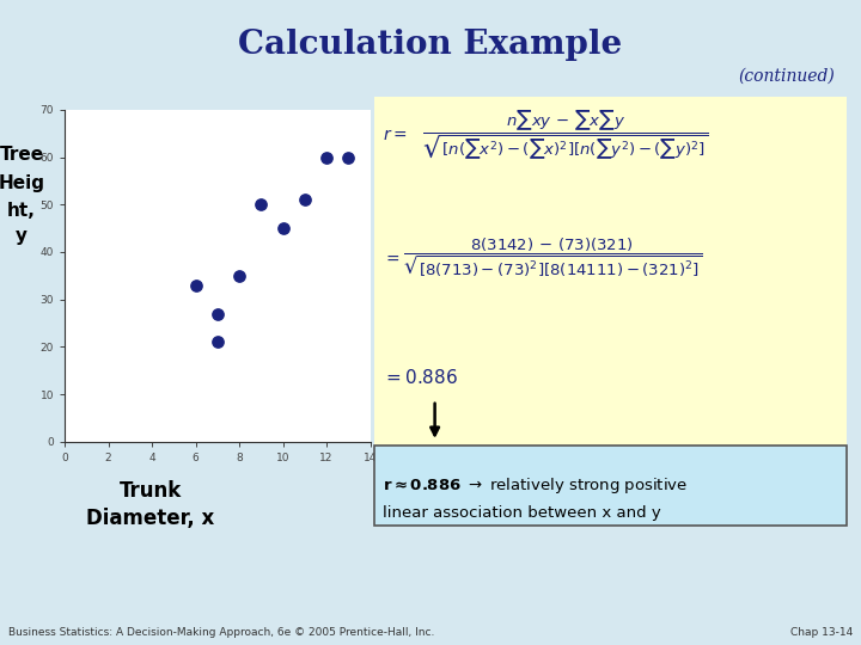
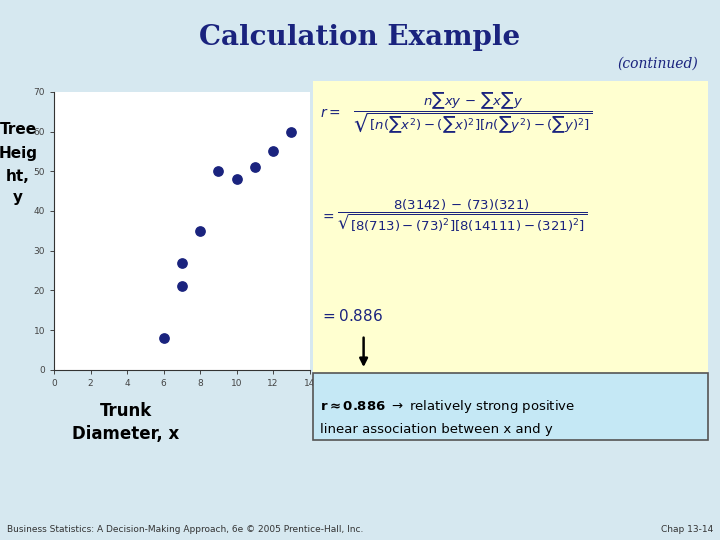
6: 33 -> 8
10: 45 -> 48
12: 60 -> 55
